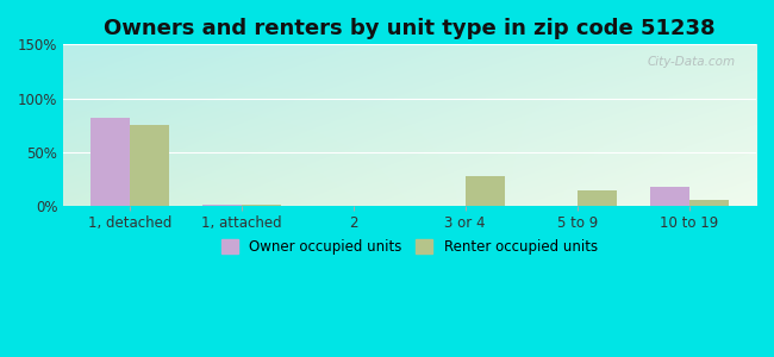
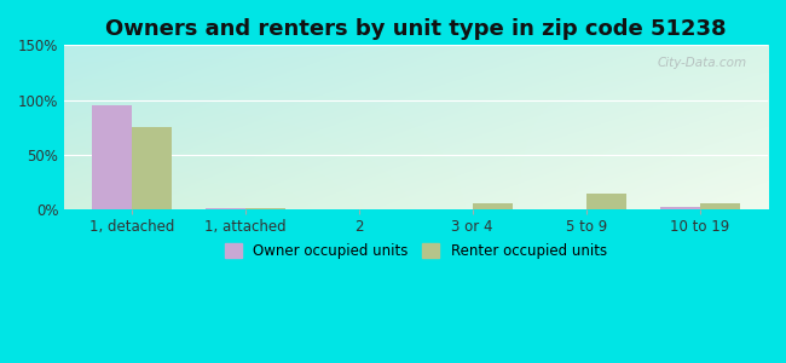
Owner occupied units/1, detached: 82% -> 95%
Renter occupied units/3 or 4: 28% -> 6%
Owner occupied units/10 to 19: 18% -> 2%
